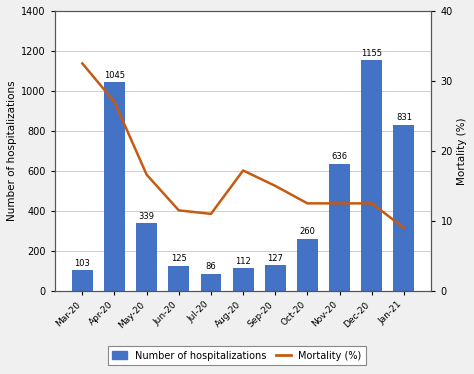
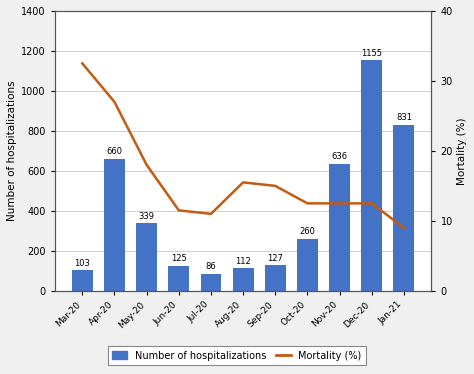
Number of hospitalizations/Apr-20: 1045 -> 660
Mortality (%)/May-20: 16.6 -> 18.0
Mortality (%)/Aug-20: 17.2 -> 15.5
